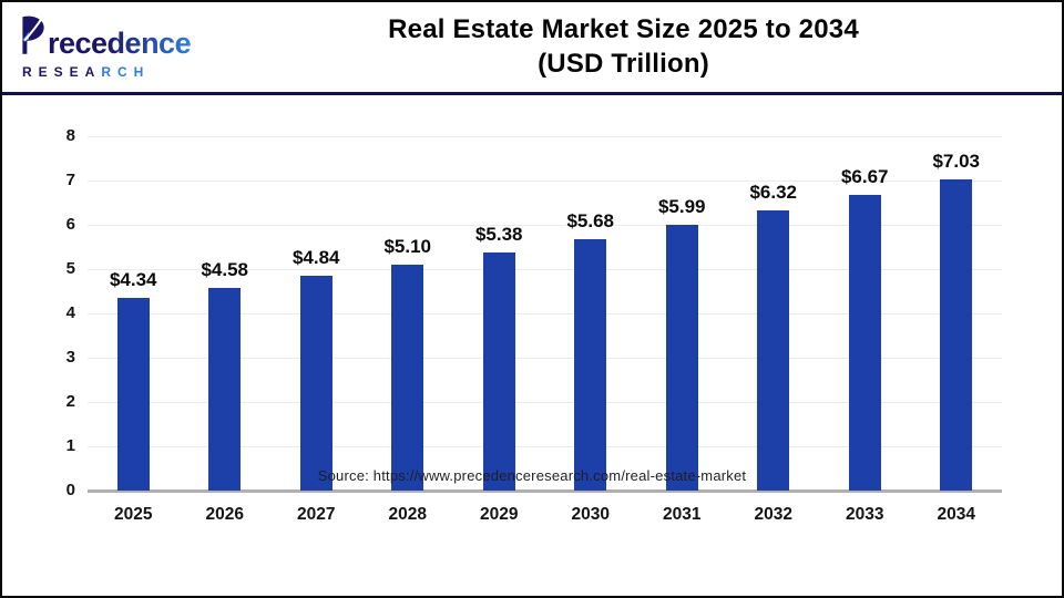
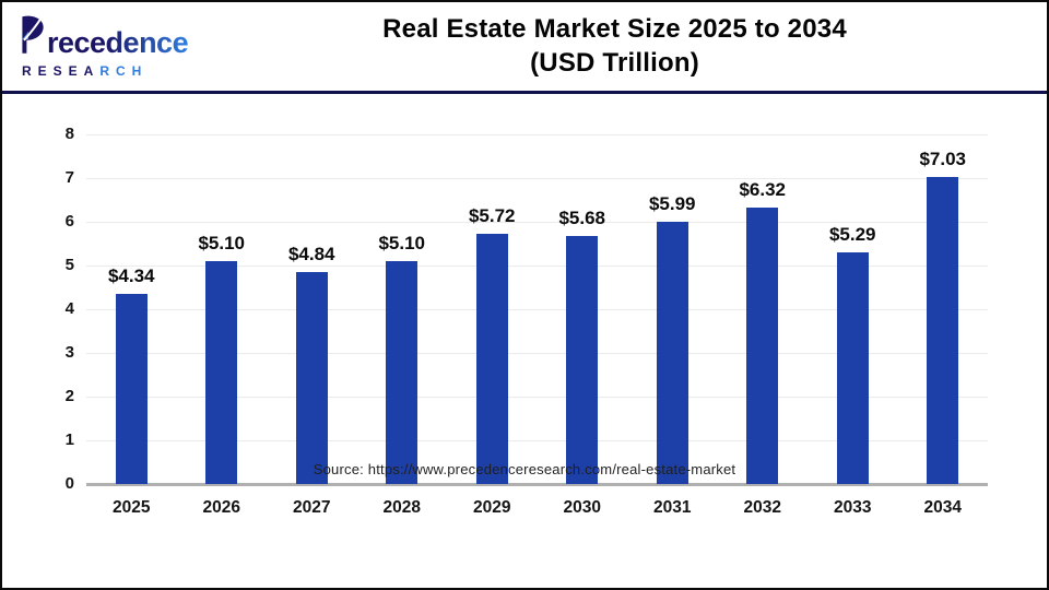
2026: $4.58 -> $5.10
2029: $5.38 -> $5.72
2033: $6.67 -> $5.29
